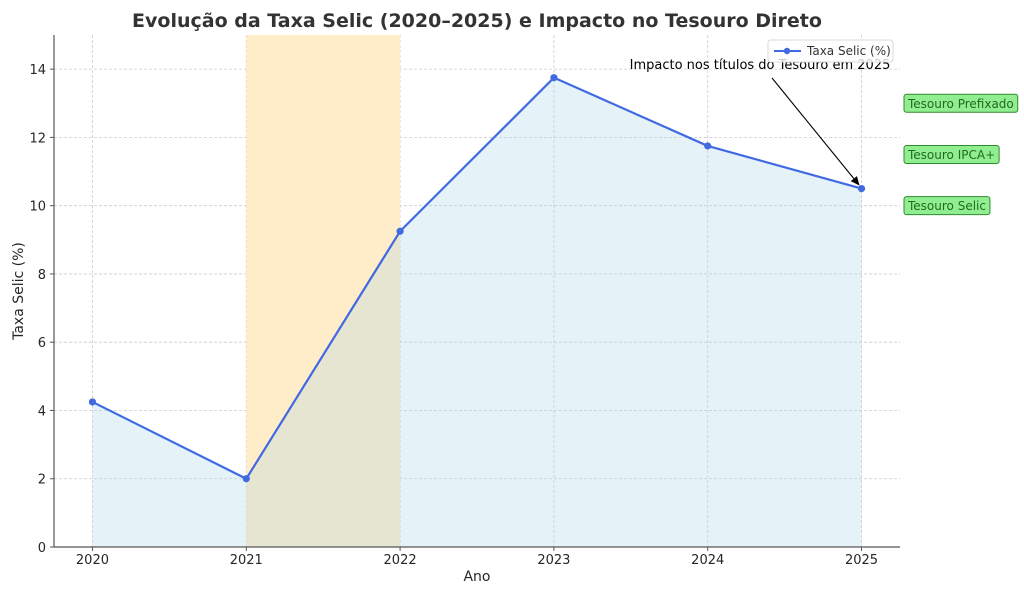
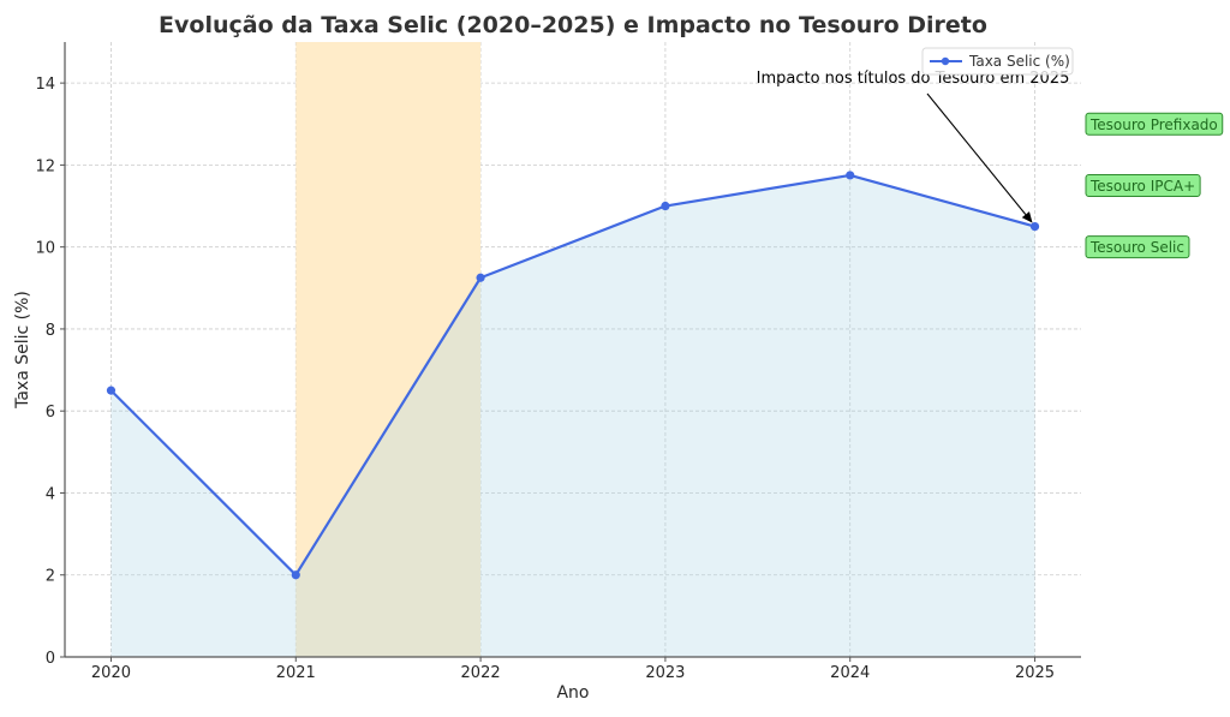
2020: 4.2 -> 6.5
2023: 13.8 -> 11.0
